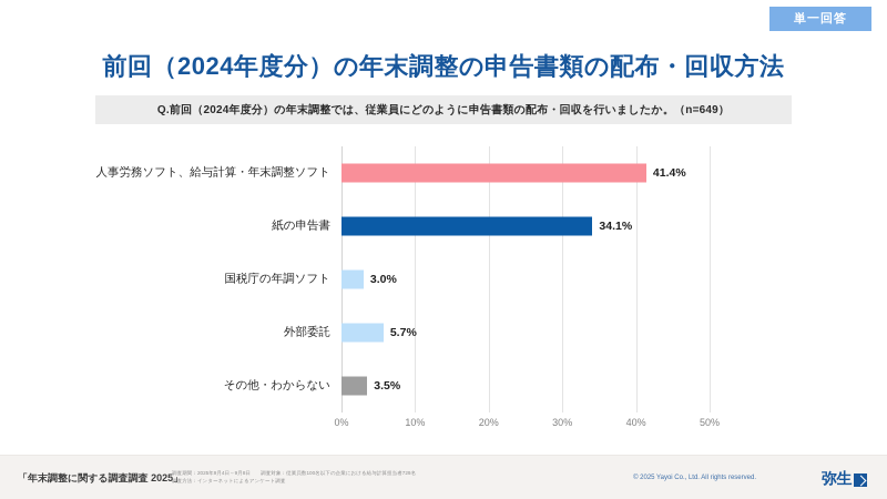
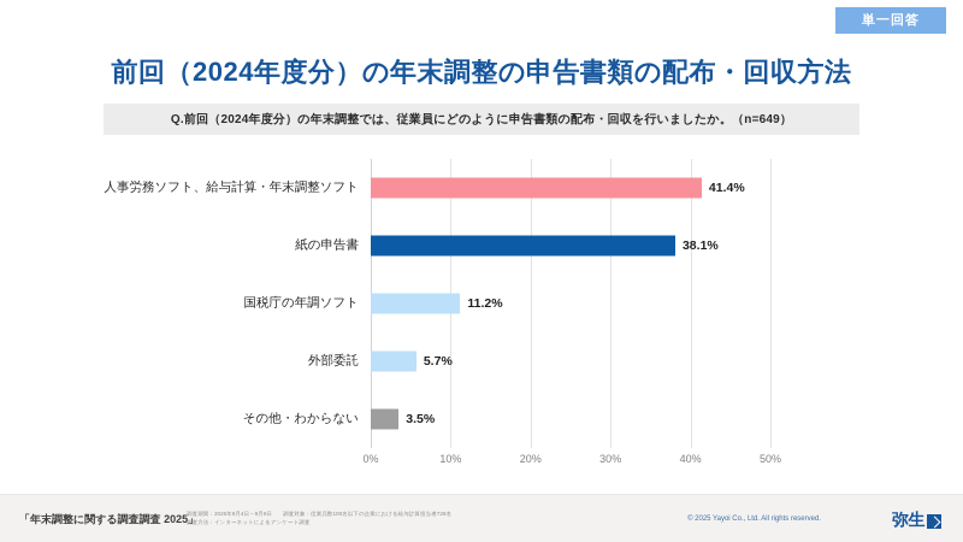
紙の申告書: 34.1% -> 38.1%
国税庁の年調ソフト: 3.0% -> 11.2%
